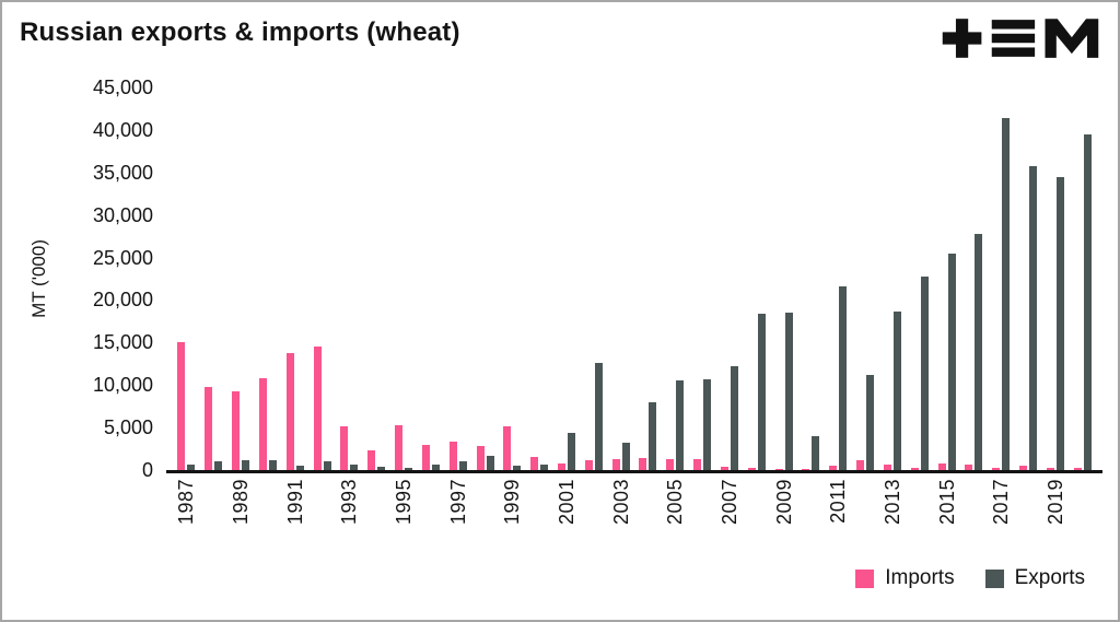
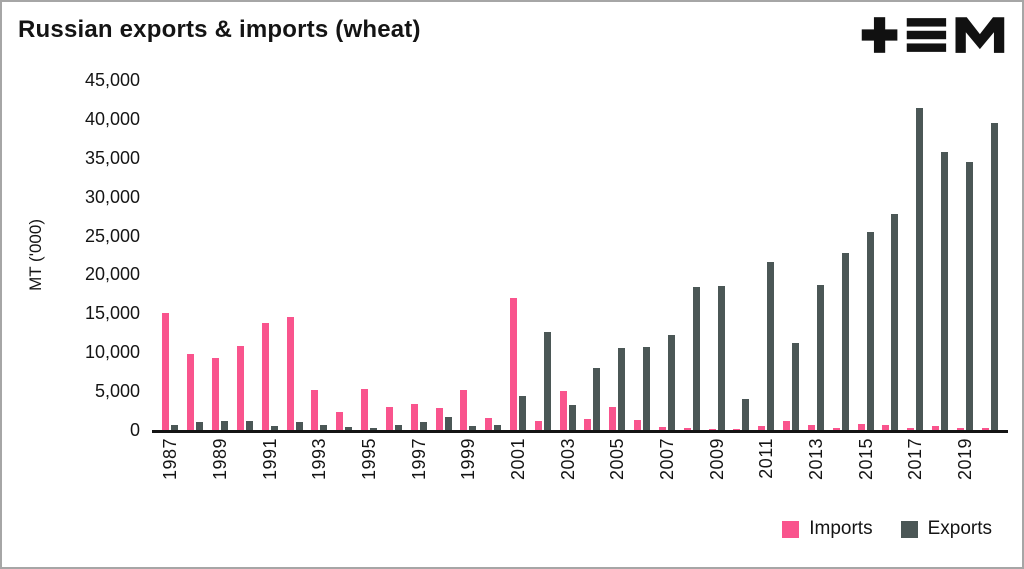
Imports/2001: 1000 -> 17000
Imports/2003: 1000 -> 5000
Imports/2005: 1000 -> 3000
